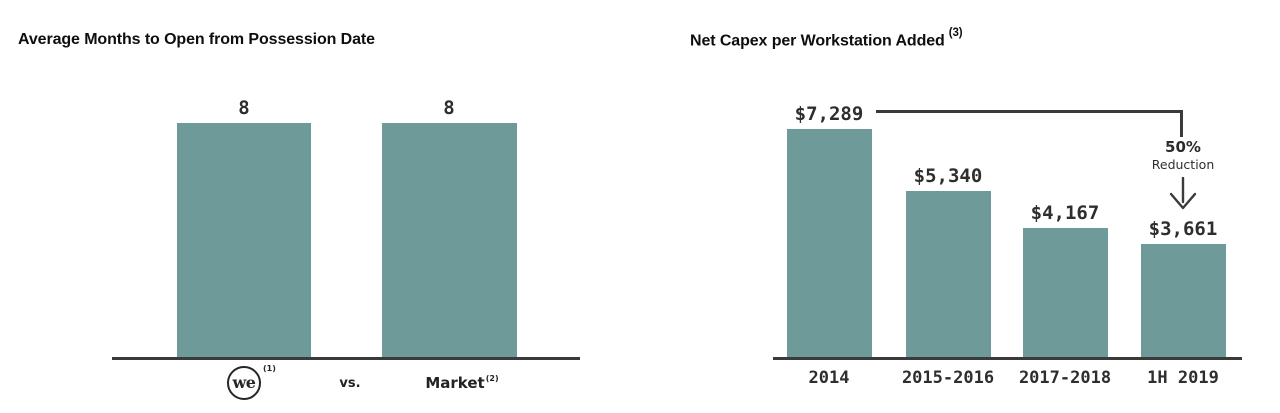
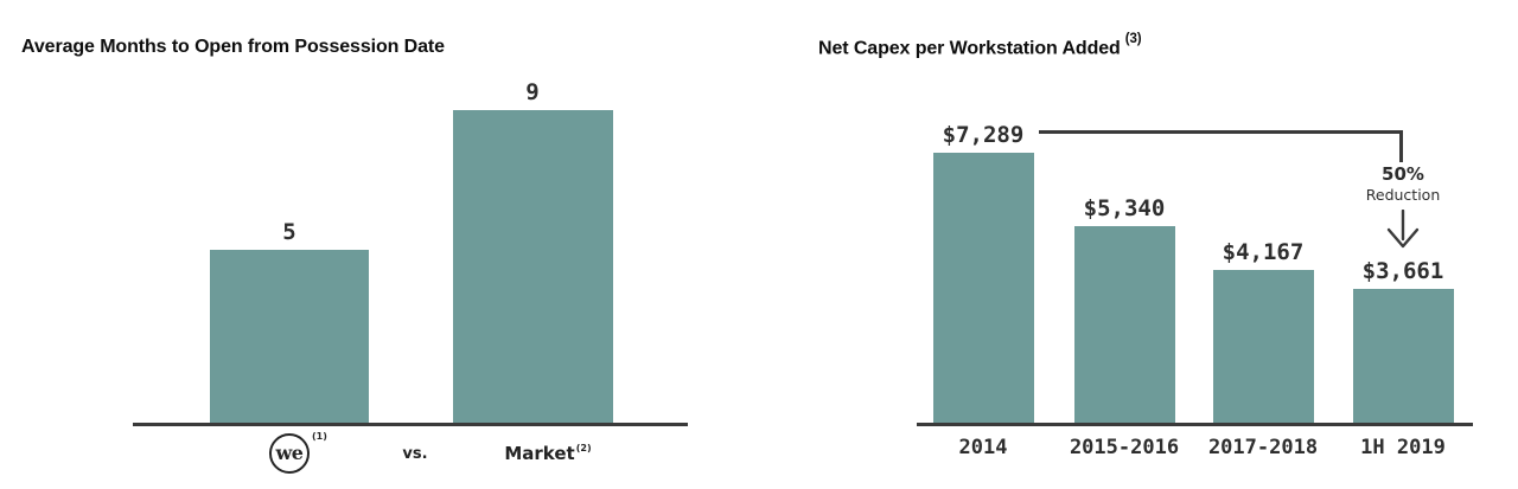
Average Months to Open from Possession Date/we (1): 8 -> 5
Average Months to Open from Possession Date/Market (2): 8 -> 9
